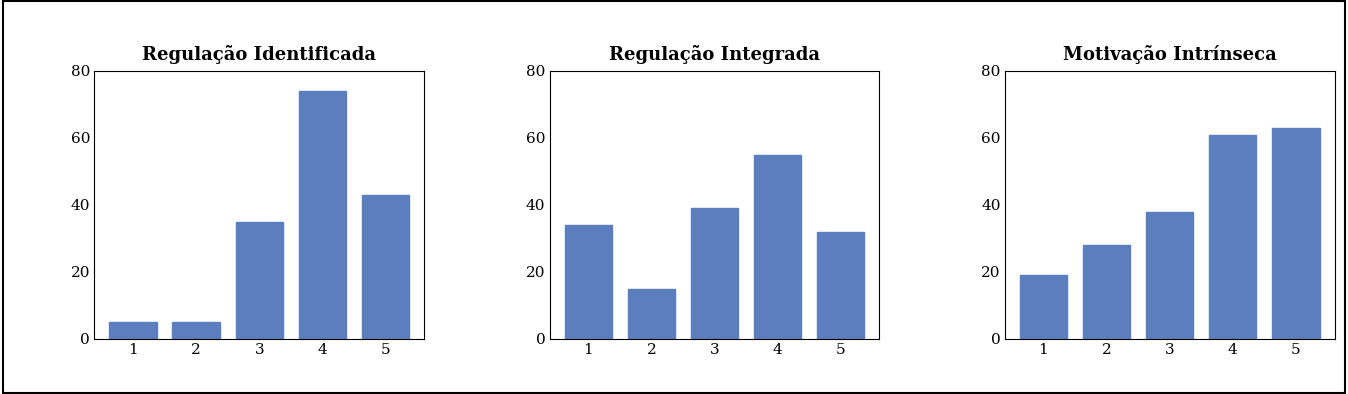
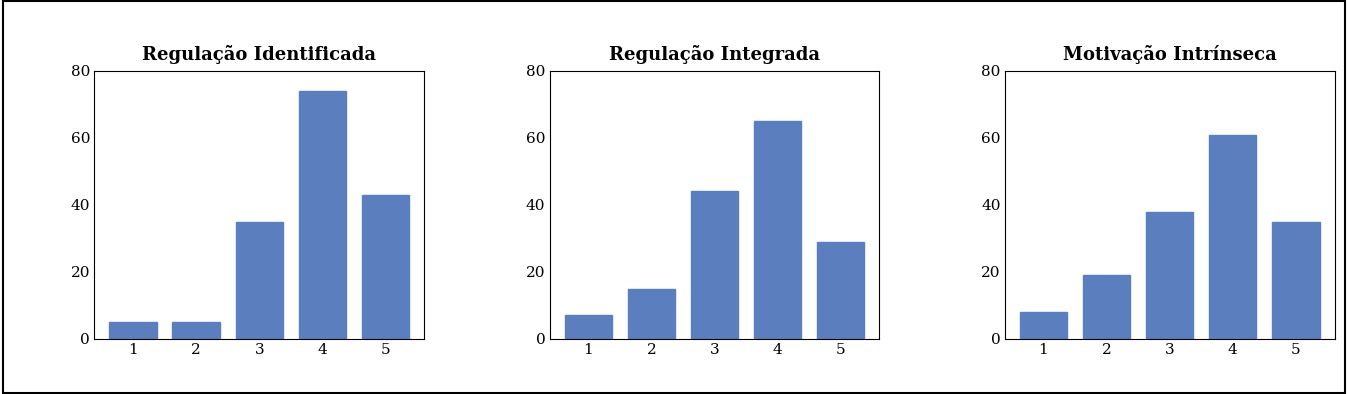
Regulação Integrada/1: 34 -> 7
Regulação Integrada/3: 39 -> 44
Regulação Integrada/4: 55 -> 65
Regulação Integrada/5: 32 -> 29
Motivação Intrínseca/1: 19 -> 8
Motivação Intrínseca/2: 28 -> 19
Motivação Intrínseca/5: 63 -> 35
